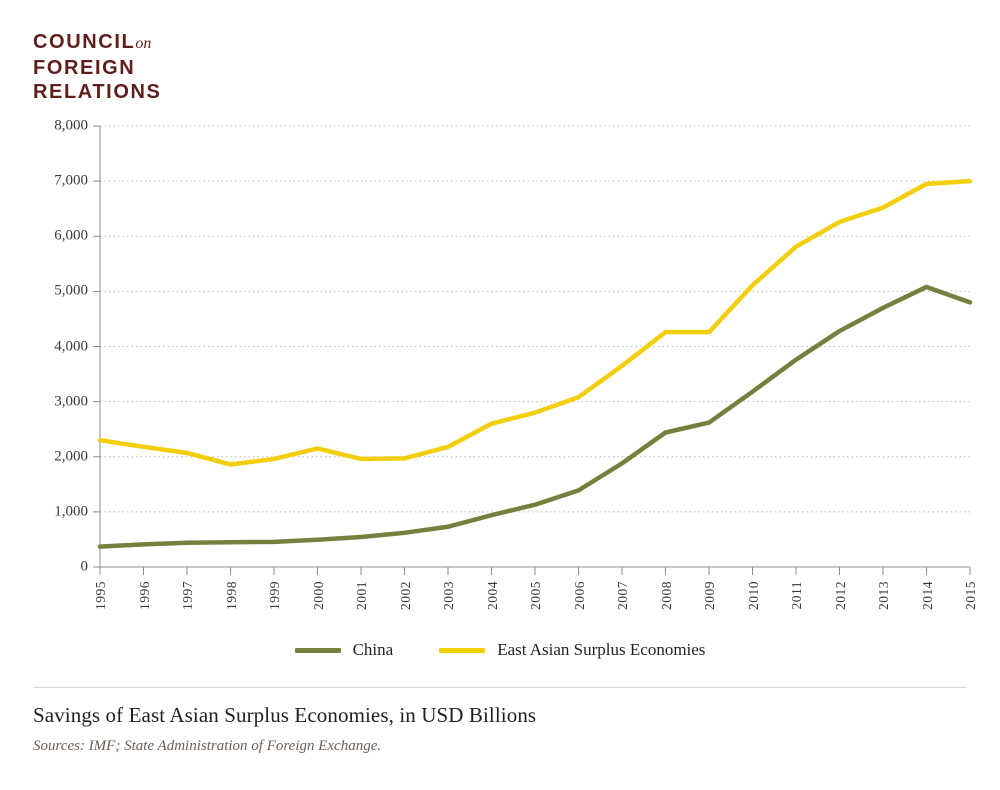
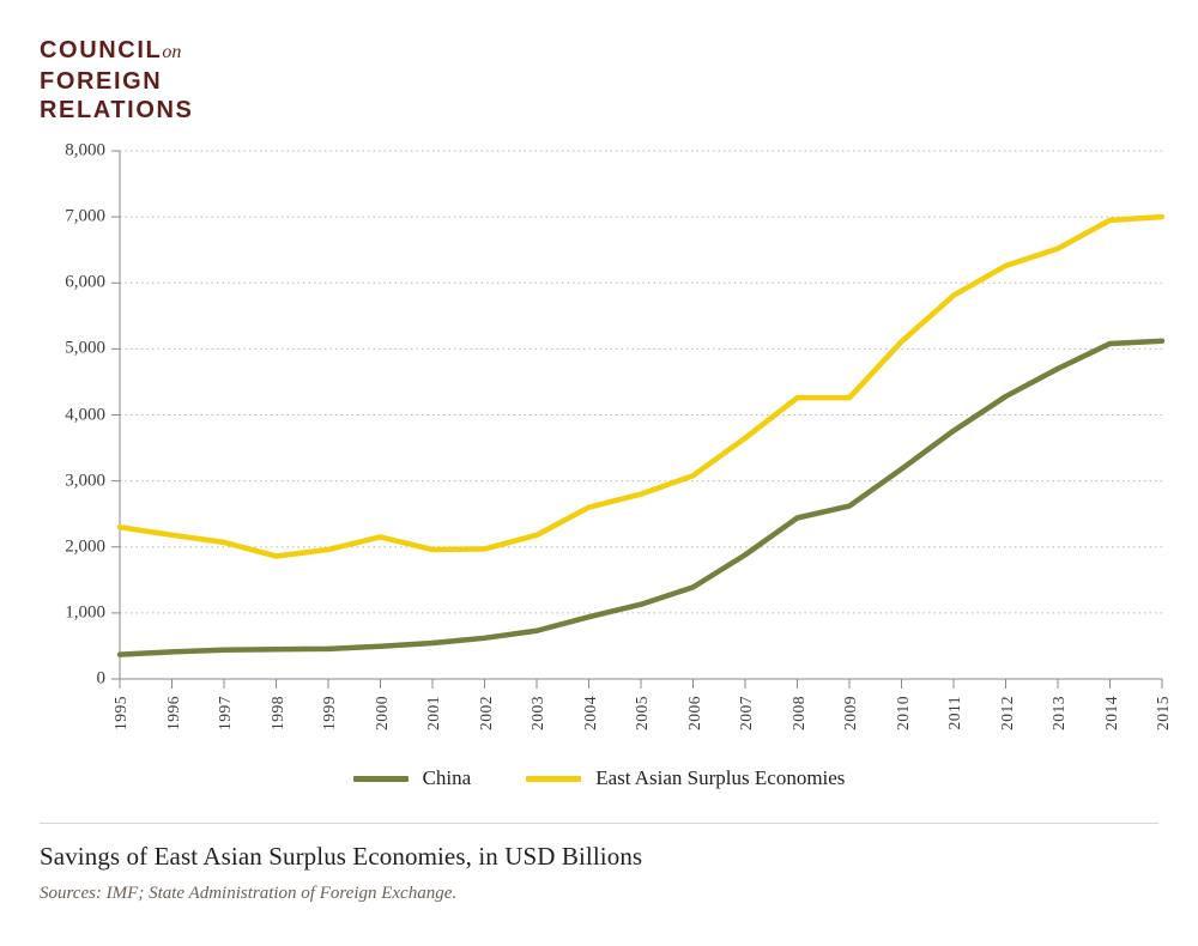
China/2015: 4800 -> 5100
